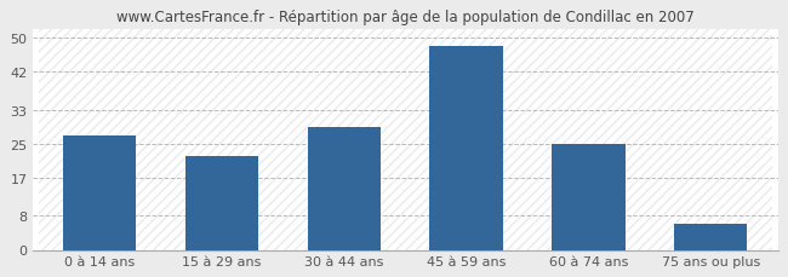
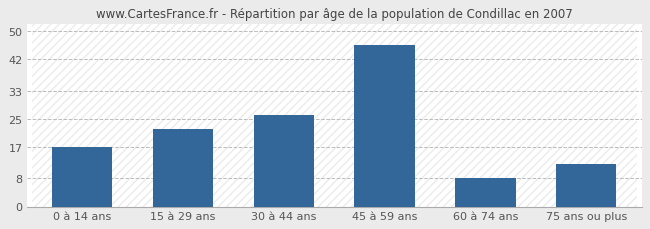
0 à 14 ans: 27 -> 17
30 à 44 ans: 29 -> 26
45 à 59 ans: 48 -> 46
60 à 74 ans: 25 -> 8
75 ans ou plus: 6 -> 12
